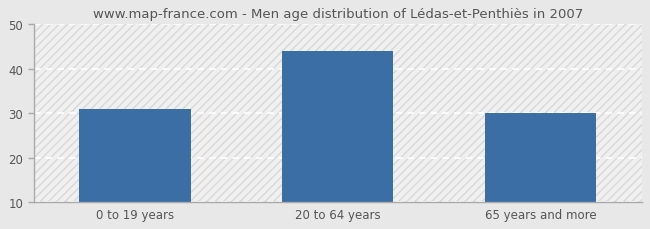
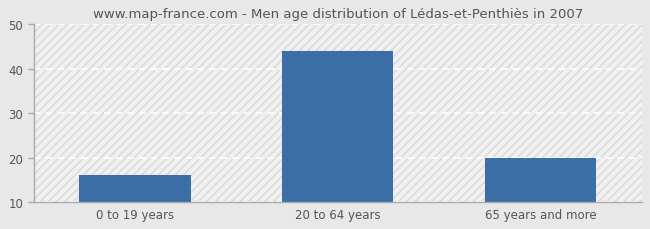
0 to 19 years: 31 -> 16
65 years and more: 30 -> 20
